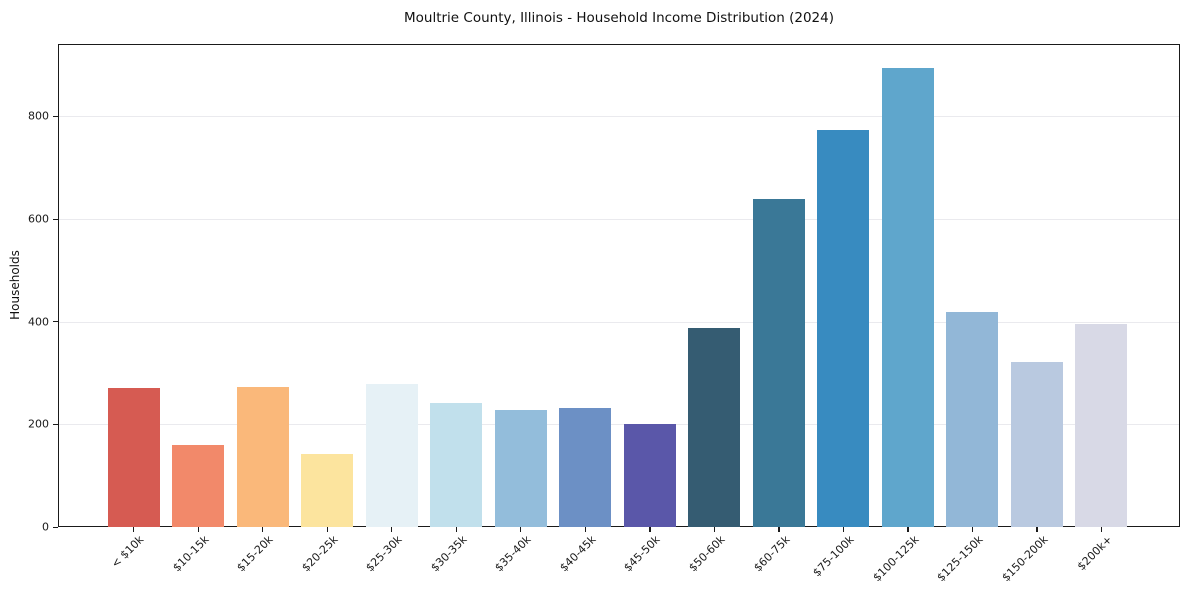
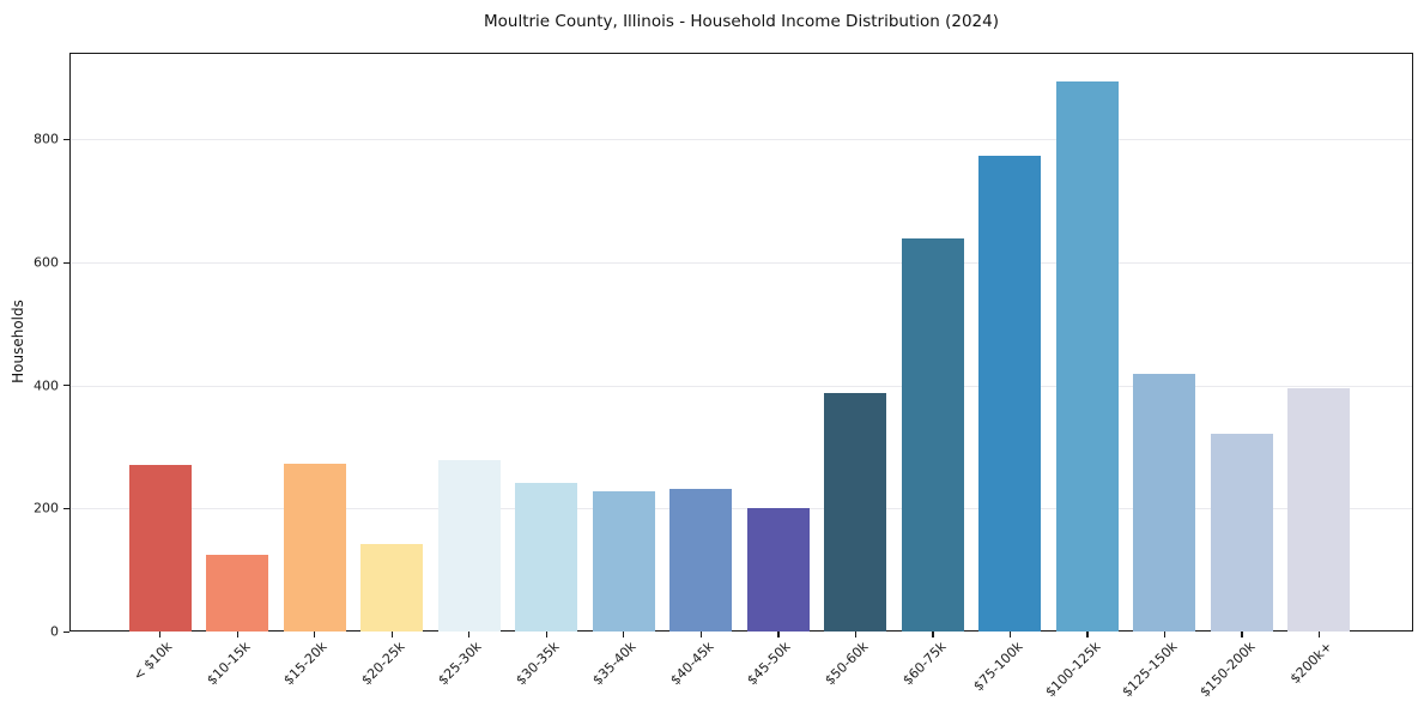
$10-15k: 160 -> 120
